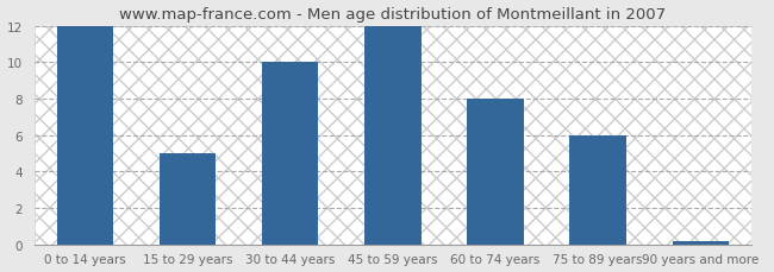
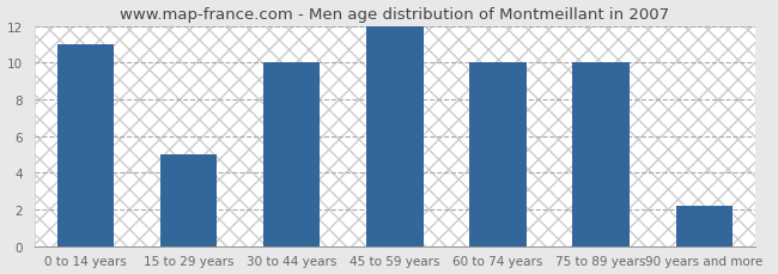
0 to 14 years: 12.0 -> 11.0
60 to 74 years: 8.0 -> 10.0
75 to 89 years: 6.0 -> 10.0
90 years and more: 0.2 -> 2.2
